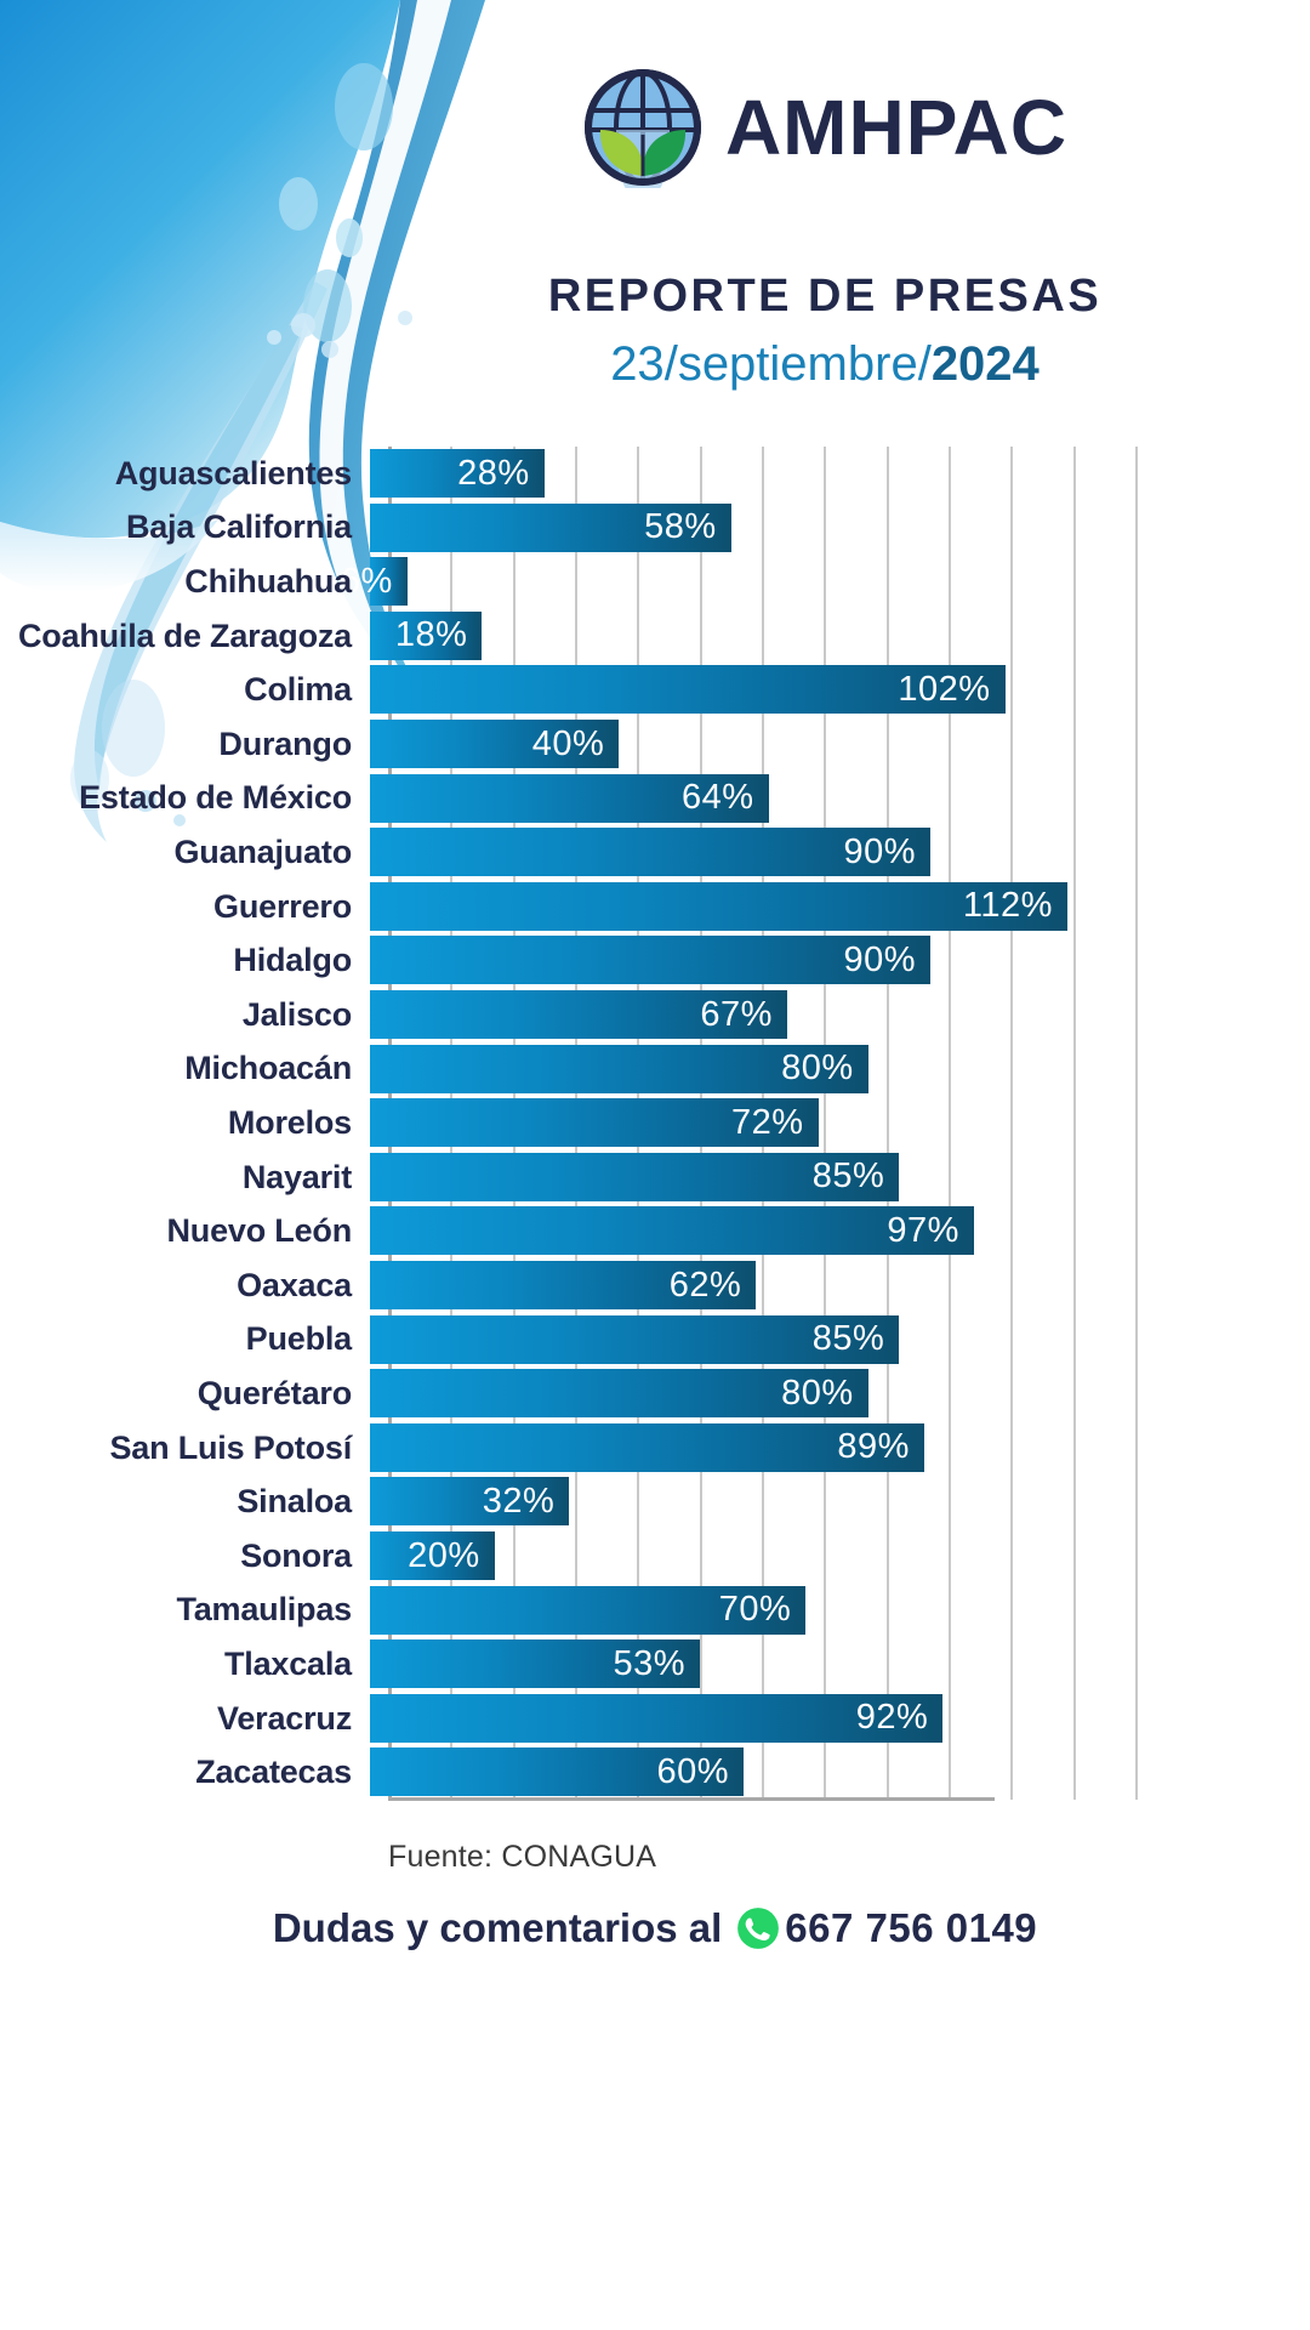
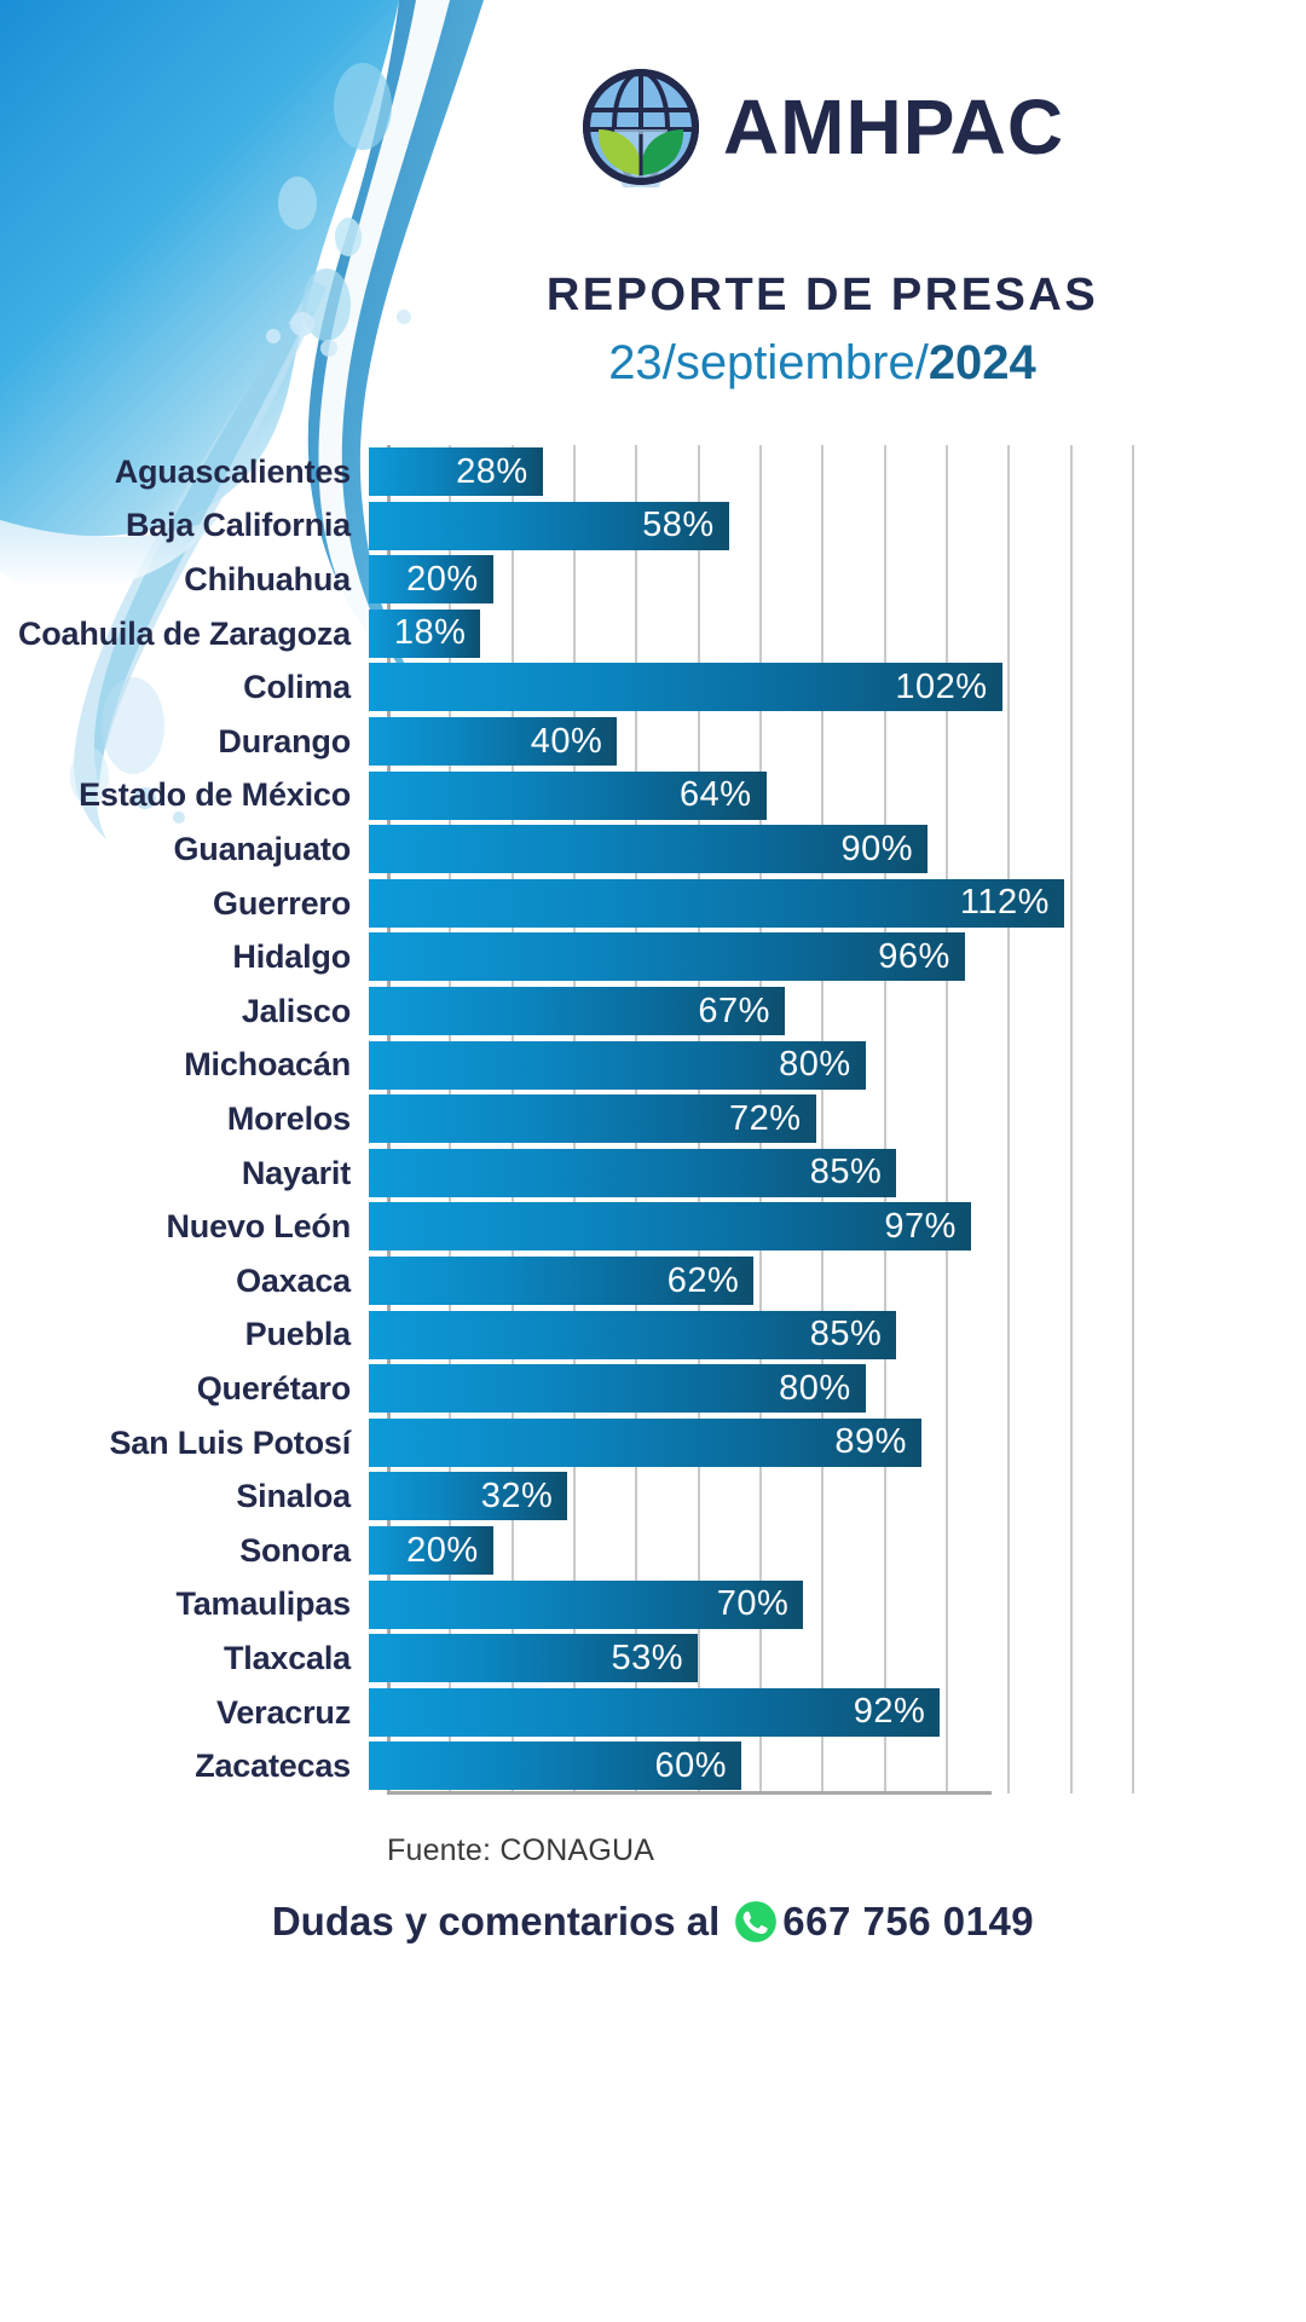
Chihuahua: 6% -> 20%
Hidalgo: 90% -> 96%
